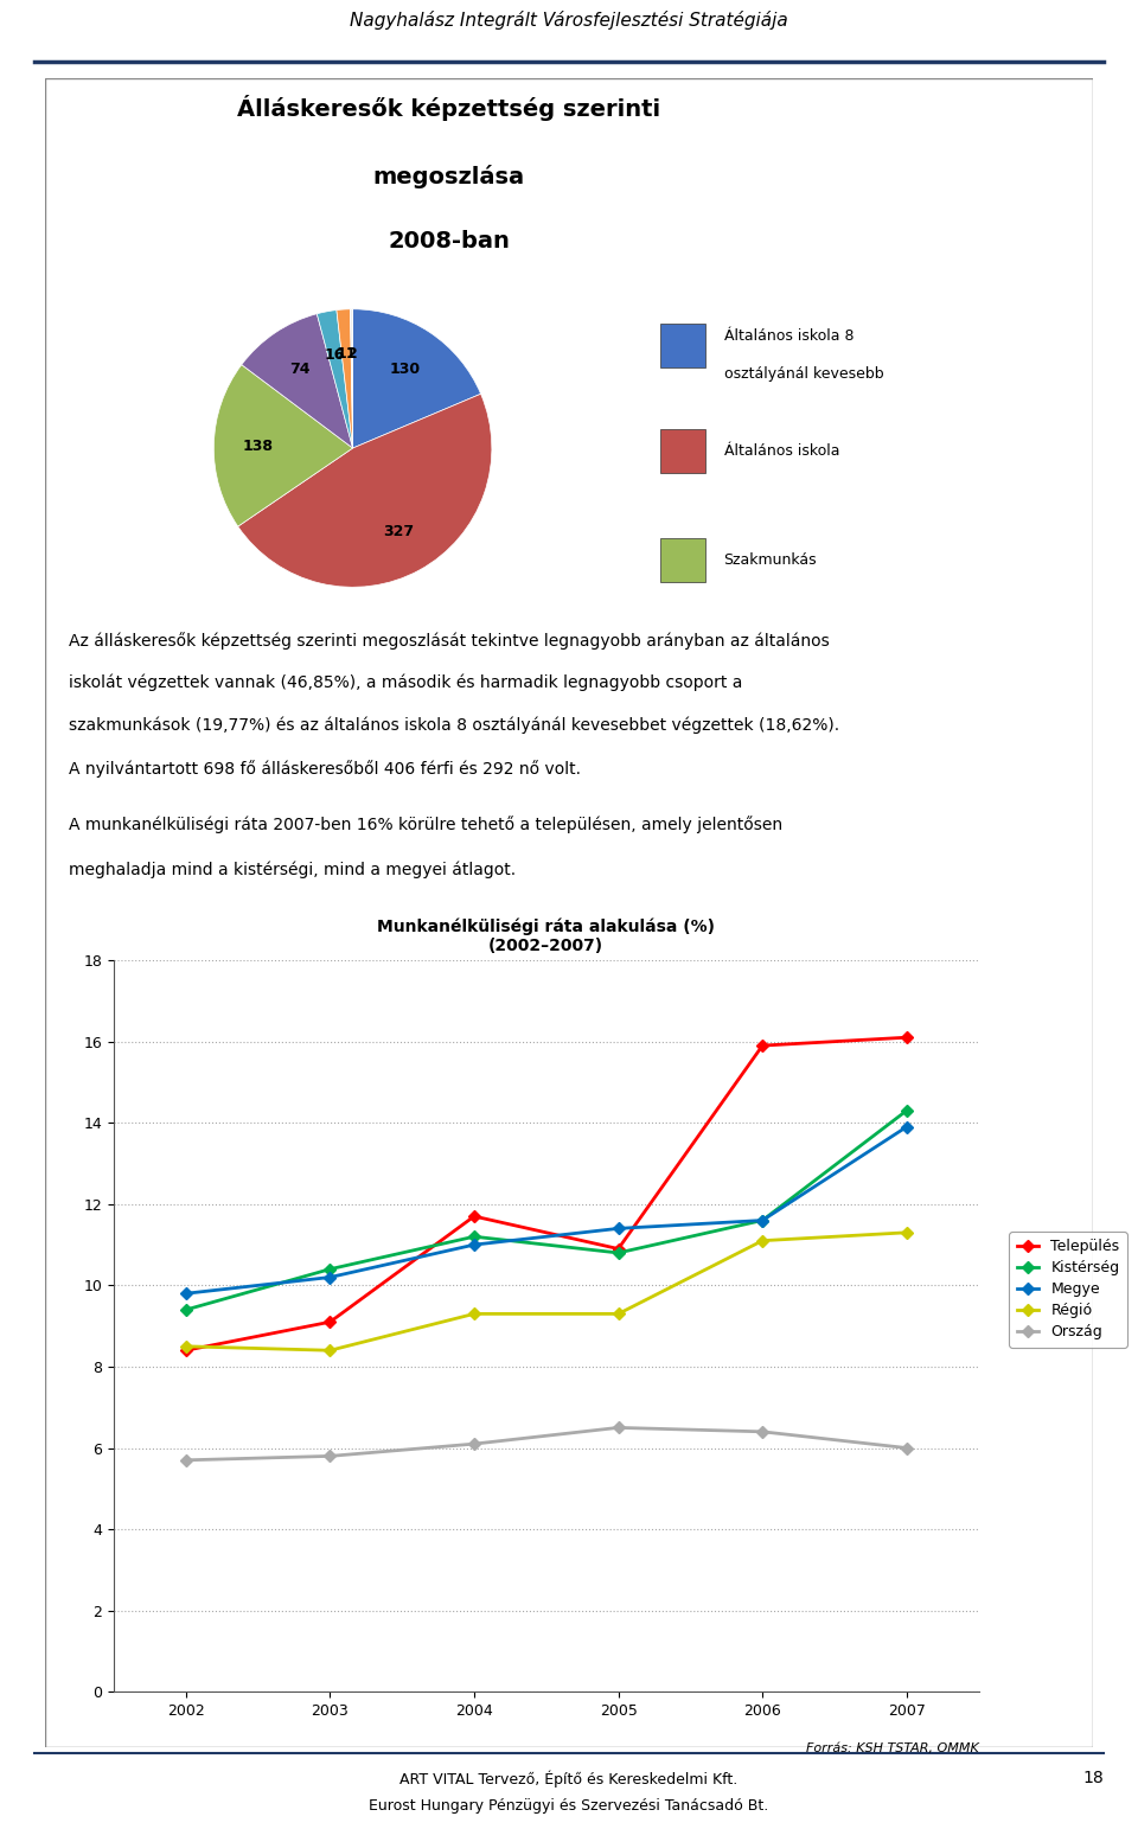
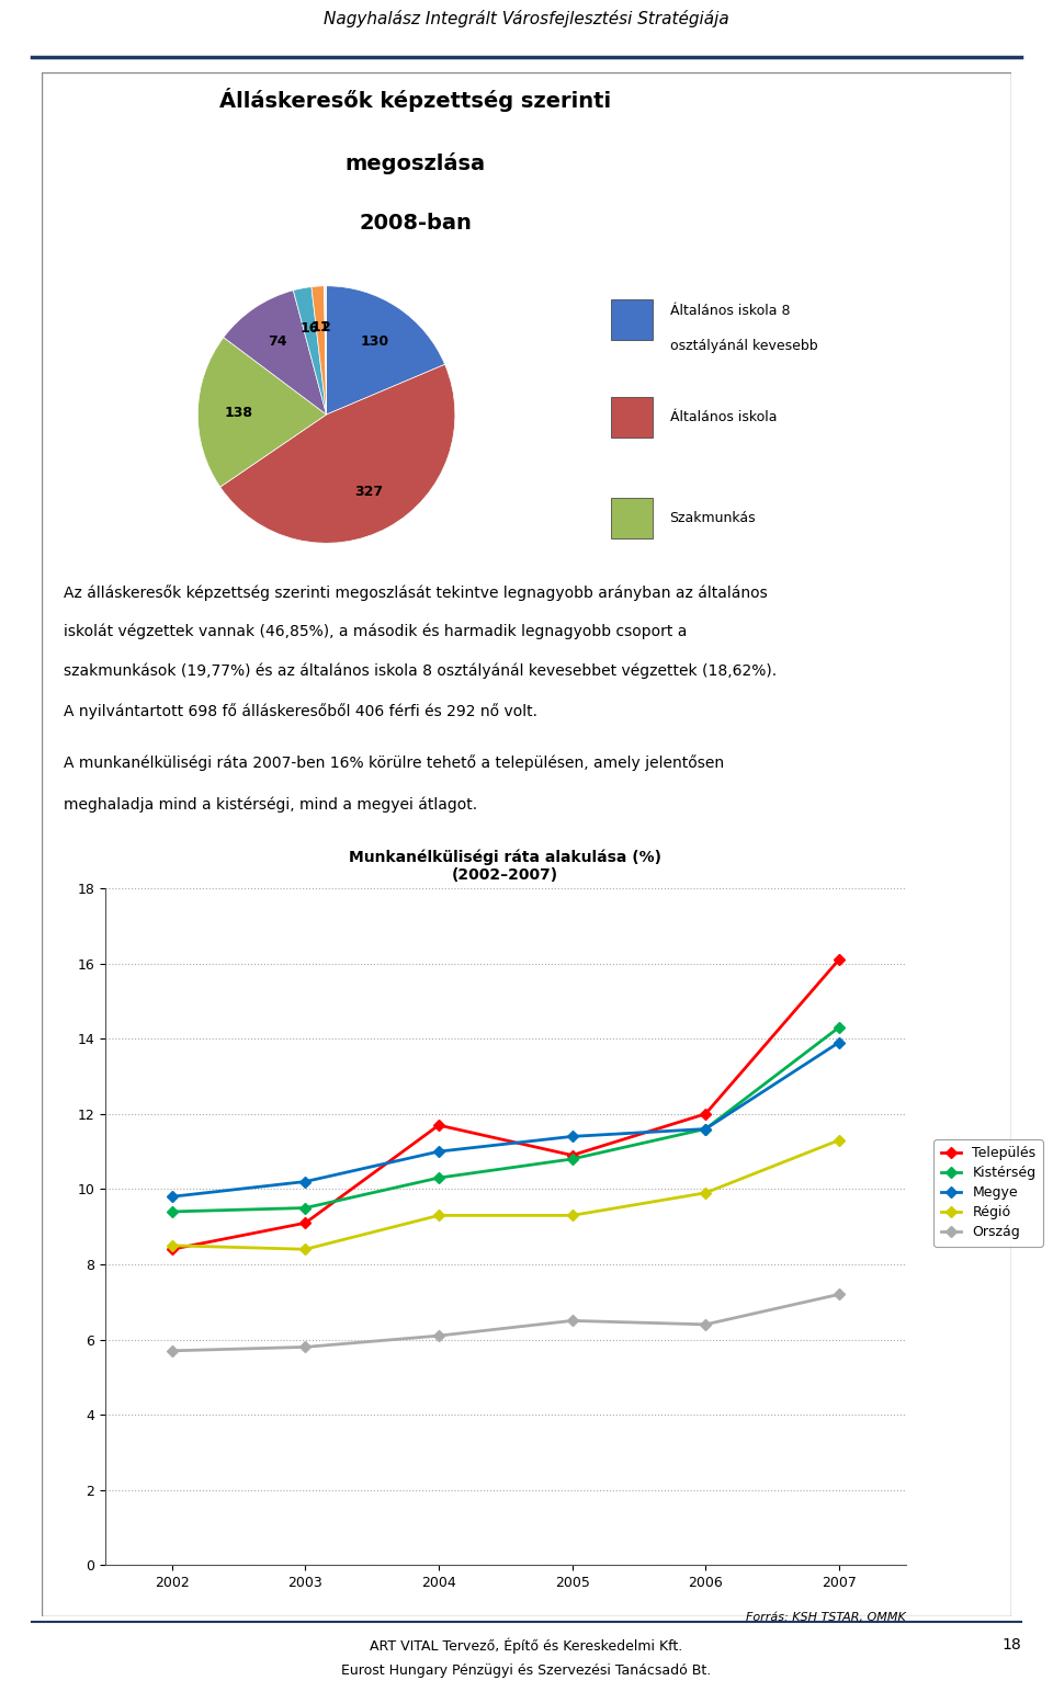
Kistérség/2003: 10.4 -> 9.5
Kistérség/2004: 11.2 -> 10.3
Település/2006: 15.9 -> 12.0
Régió/2006: 11.1 -> 9.9
Ország/2007: 6.0 -> 7.2
